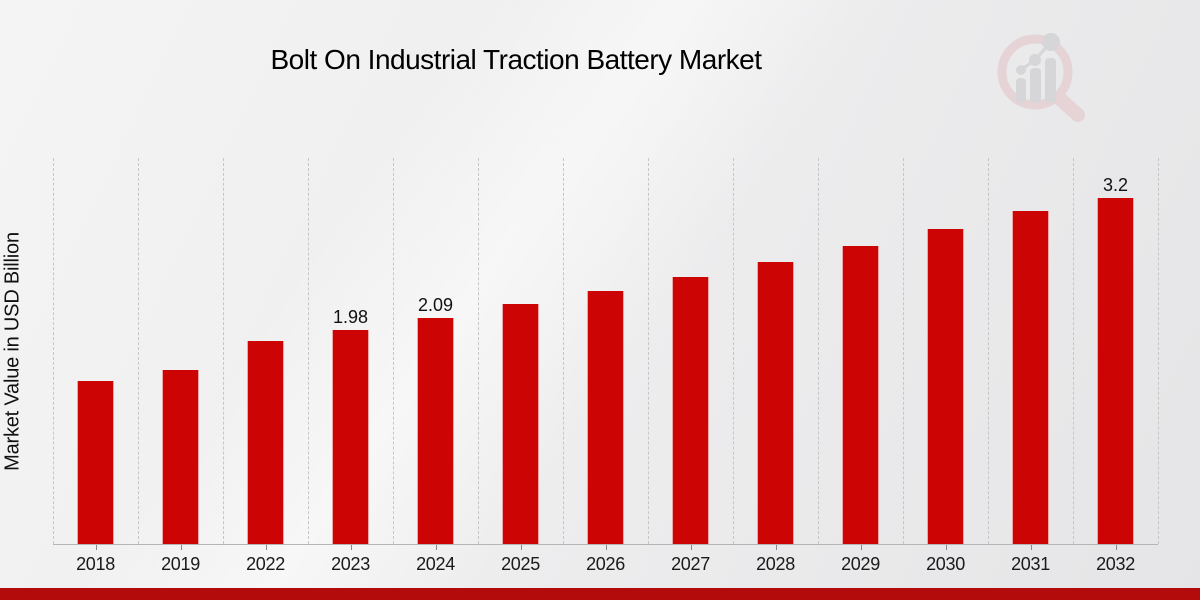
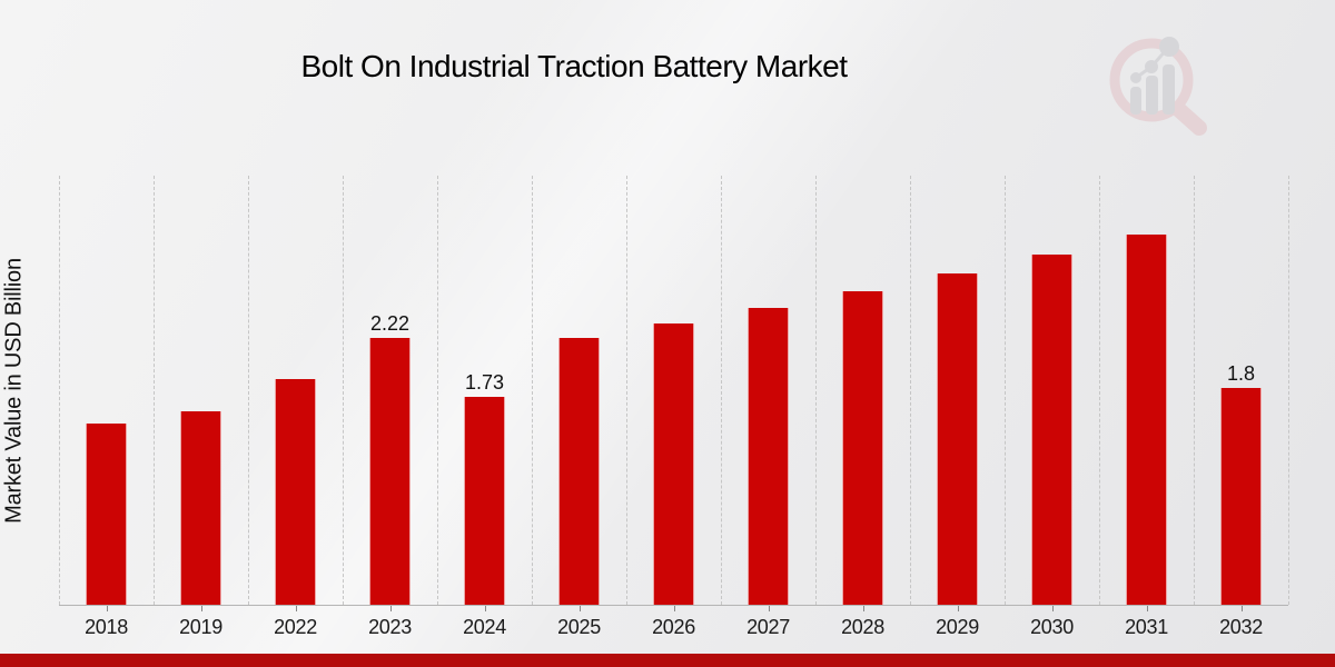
2023: 1.98 -> 2.22
2024: 2.09 -> 1.73
2032: 3.2 -> 1.8
